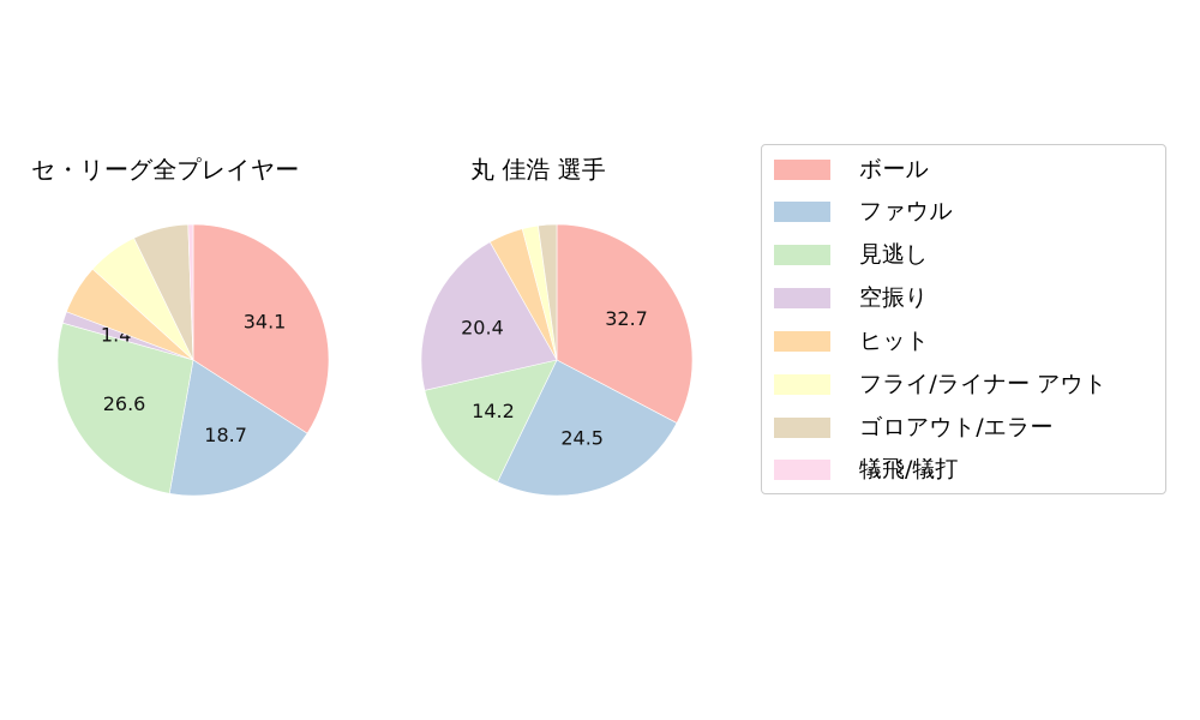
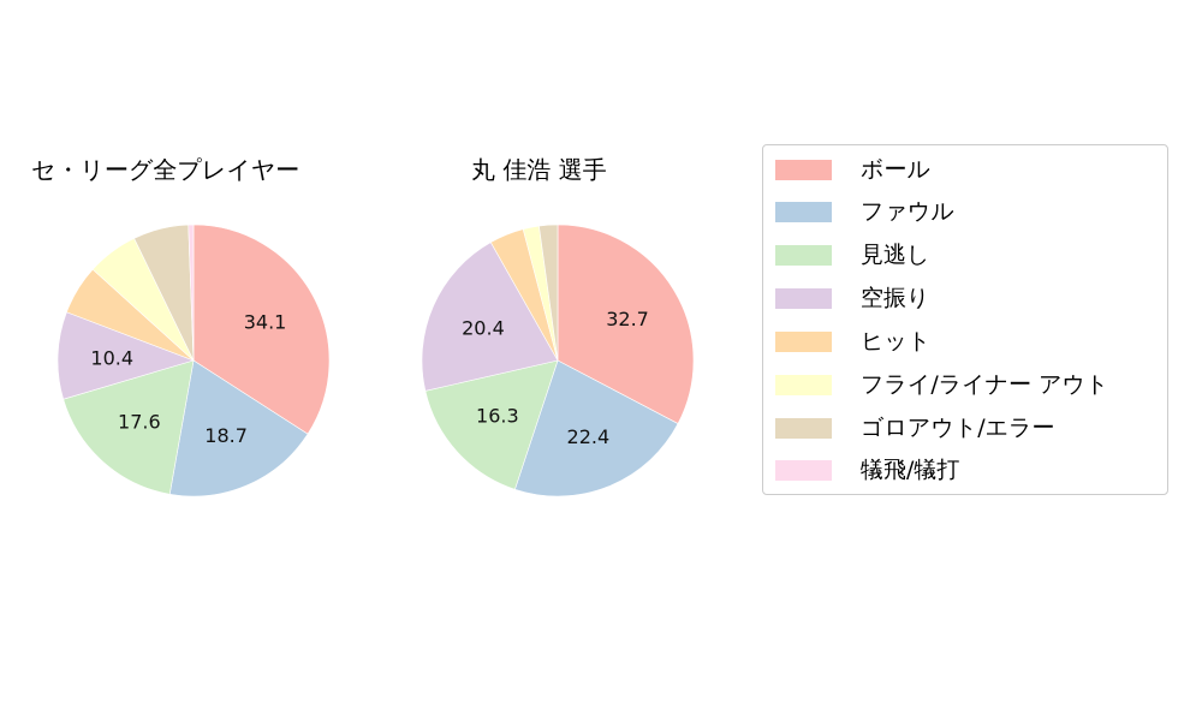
セ・リーグ全プレイヤー/見逃し: 26.6 -> 17.6
セ・リーグ全プレイヤー/空振り: 1.4 -> 10.4
丸 佳浩 選手/ファウル: 24.5 -> 22.4
丸 佳浩 選手/見逃し: 14.2 -> 16.3
